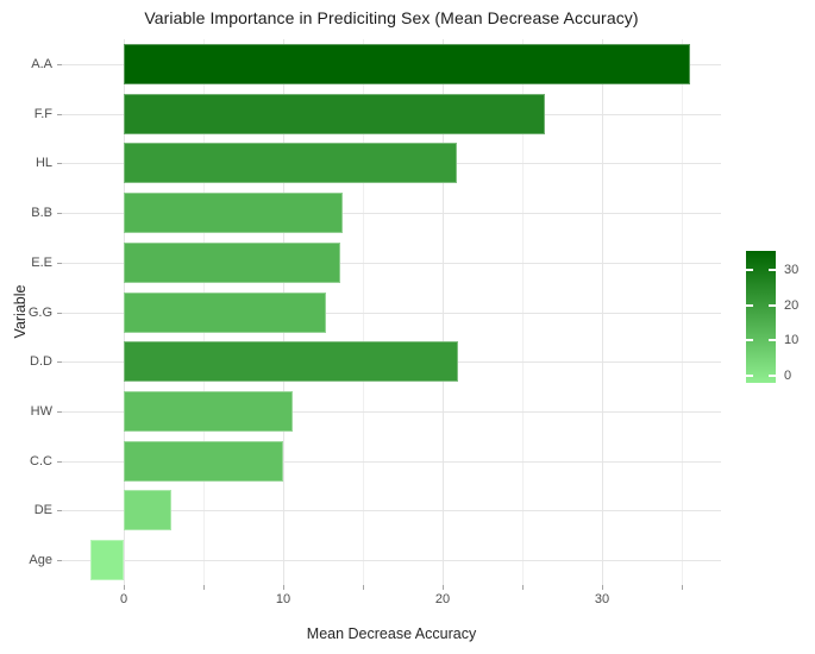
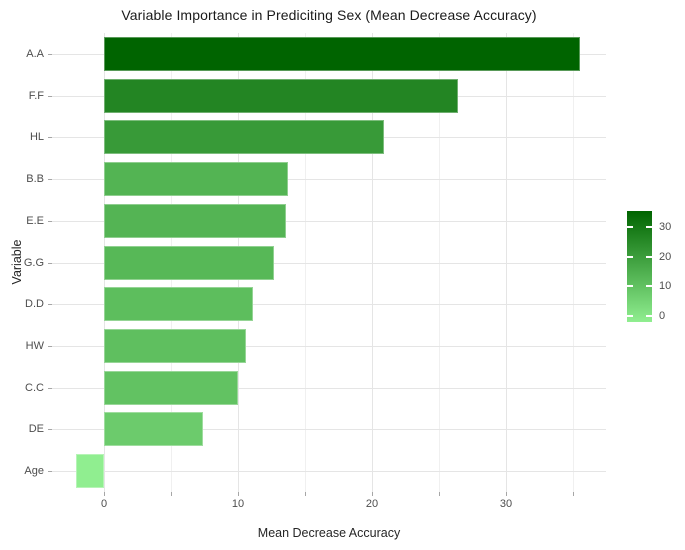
D.D: 21 -> 11
DE: 3 -> 7
